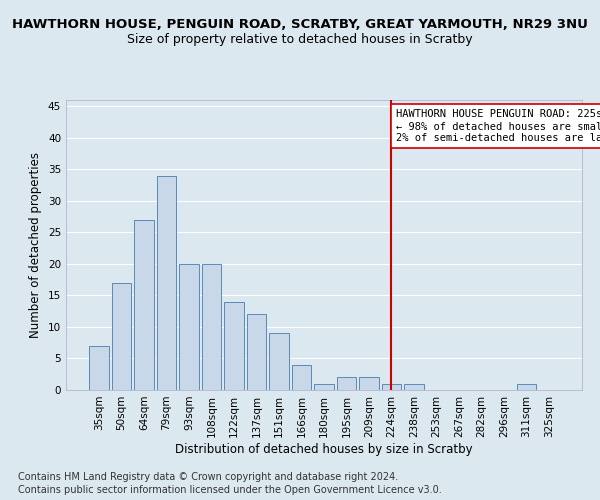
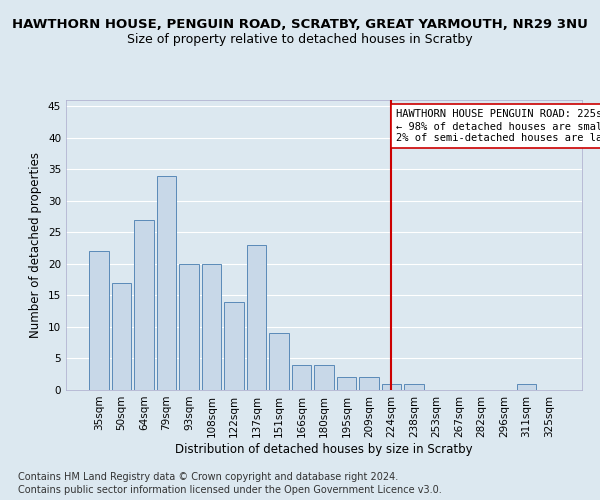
35sqm: 7 -> 22
137sqm: 12 -> 23
180sqm: 1 -> 4
